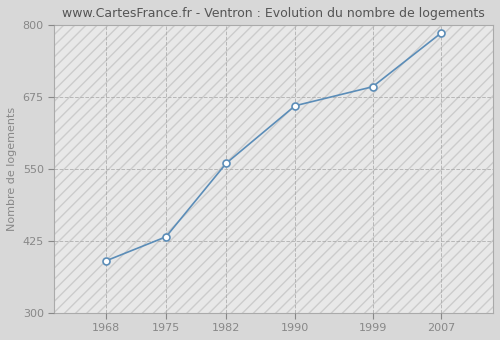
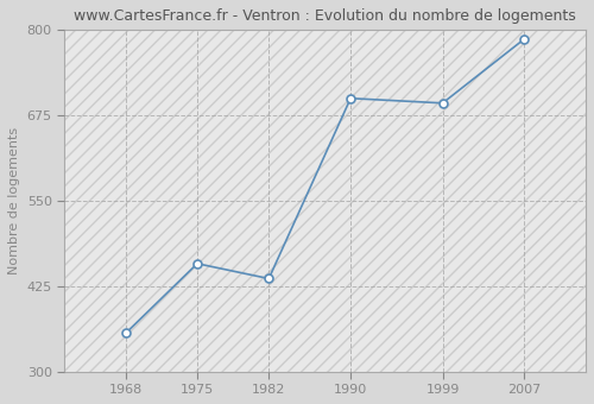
1968: 390 -> 356
1975: 432 -> 458
1982: 560 -> 436
1990: 660 -> 700
